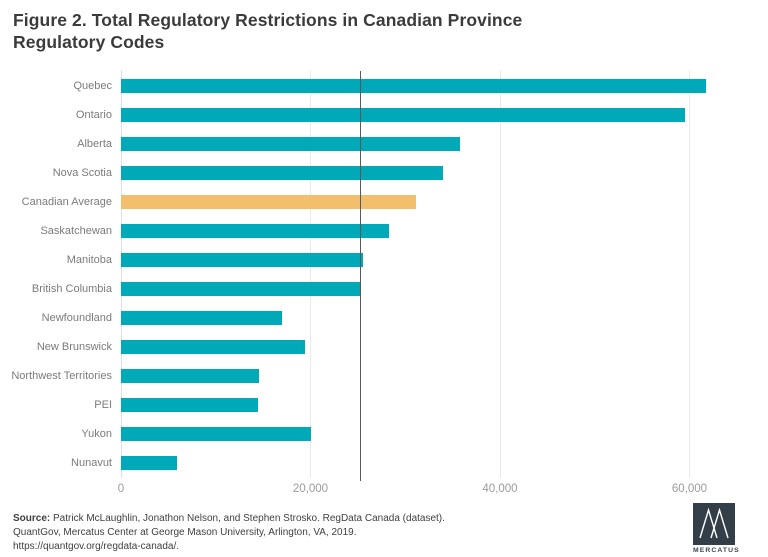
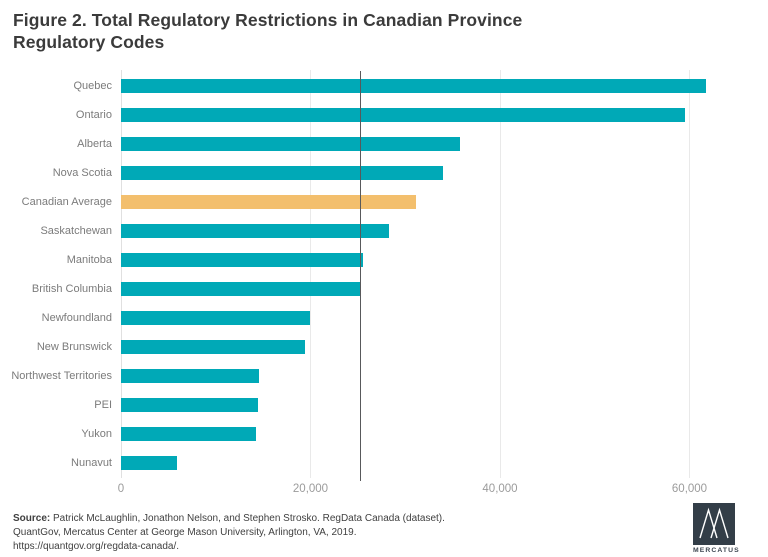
Newfoundland: 17000 -> 20000
Yukon: 20000 -> 14000
